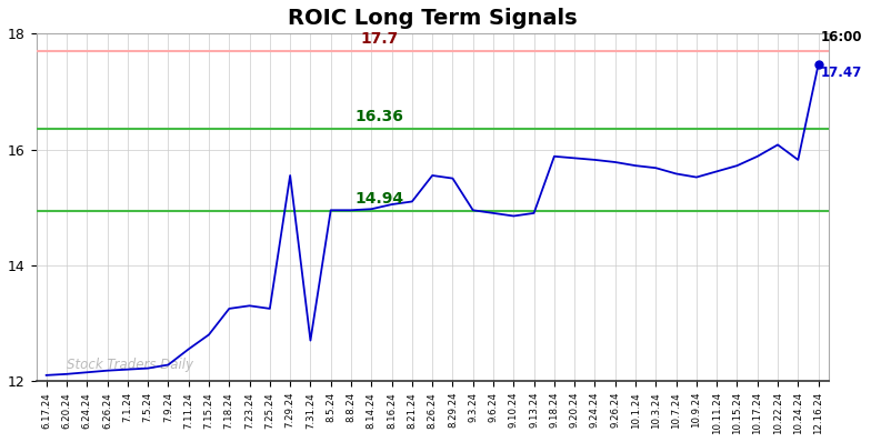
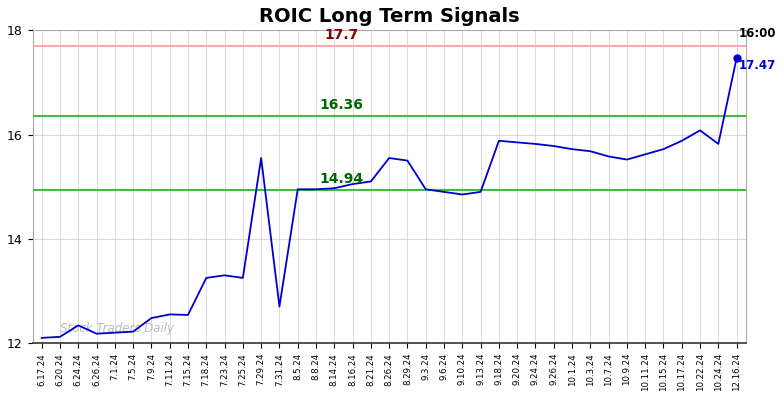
6.24.24: 12.15 -> 12.34
7.9.24: 12.28 -> 12.48
7.15.24: 12.80 -> 12.54
